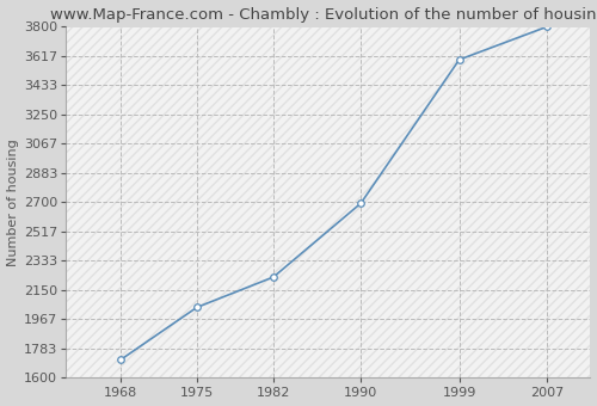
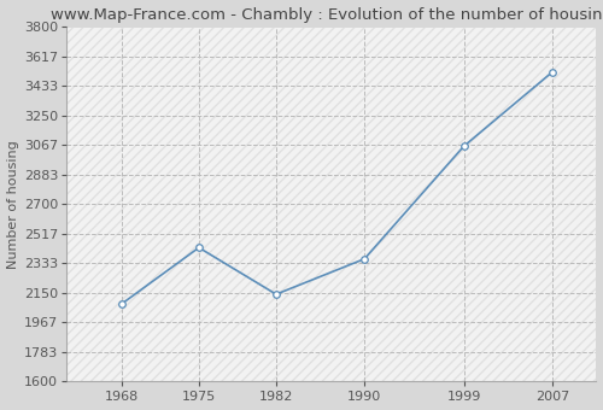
1968: 1710 -> 2080
1975: 2040 -> 2430
1982: 2230 -> 2140
1990: 2690 -> 2360
1999: 3590 -> 3060
2007: 3800 -> 3520
